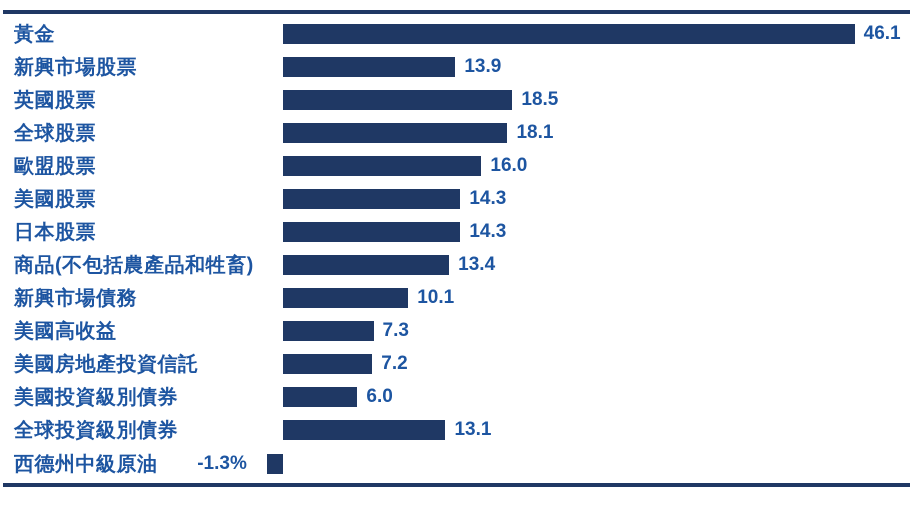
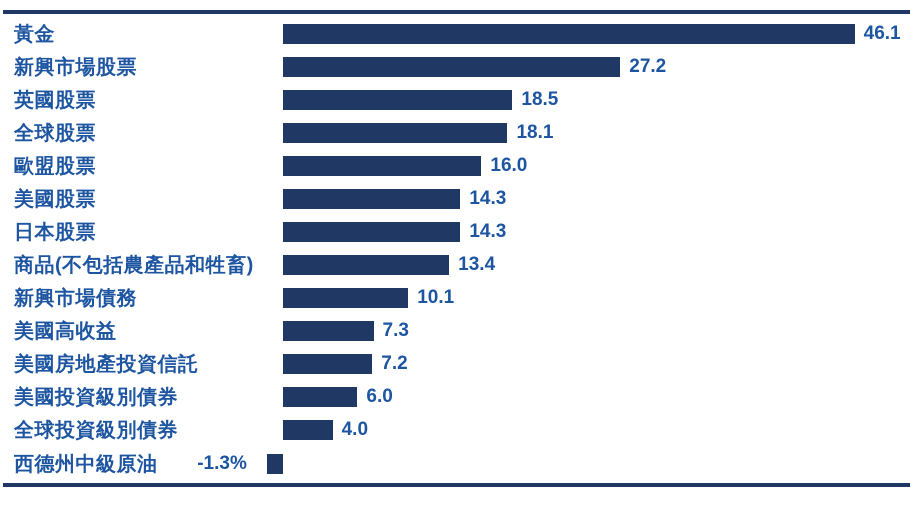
新興市場股票: 13.9 -> 27.2
全球投資級別債券: 13.1 -> 4.0
